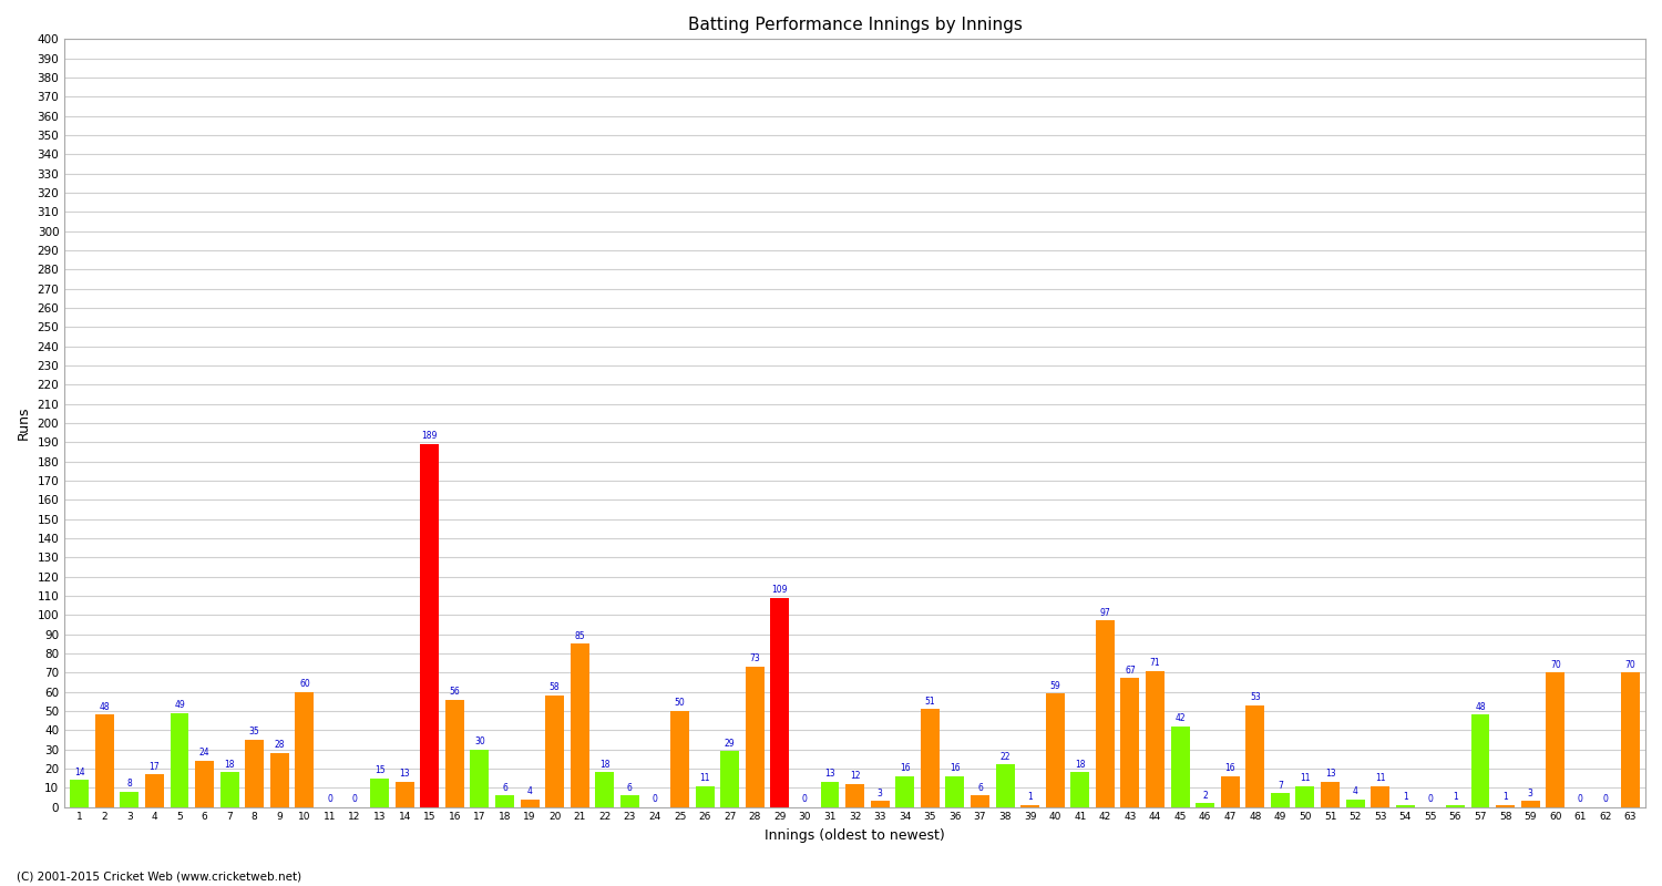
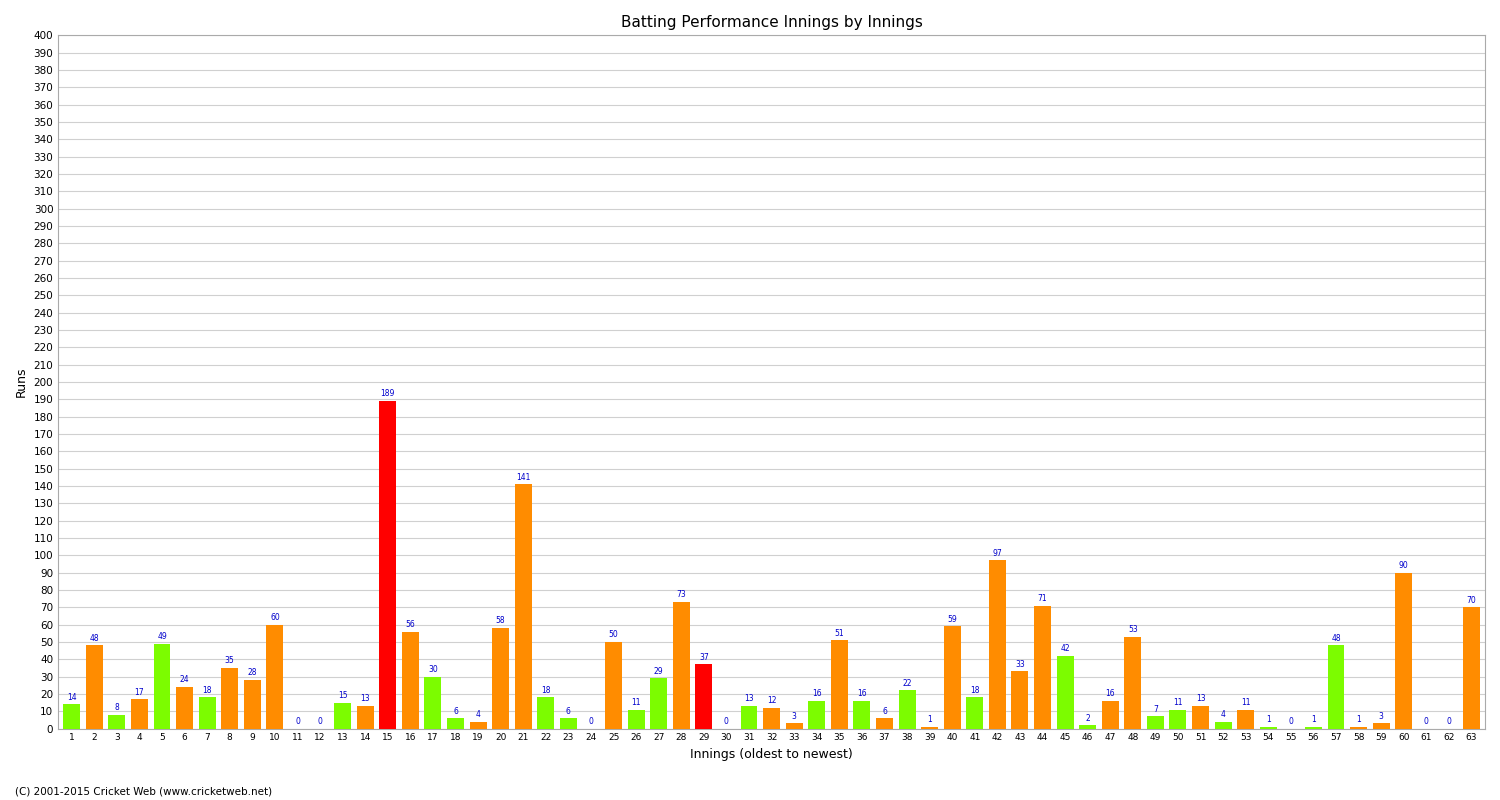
21: 85 -> 141
29: 109 -> 37
43: 67 -> 33
60: 70 -> 90
